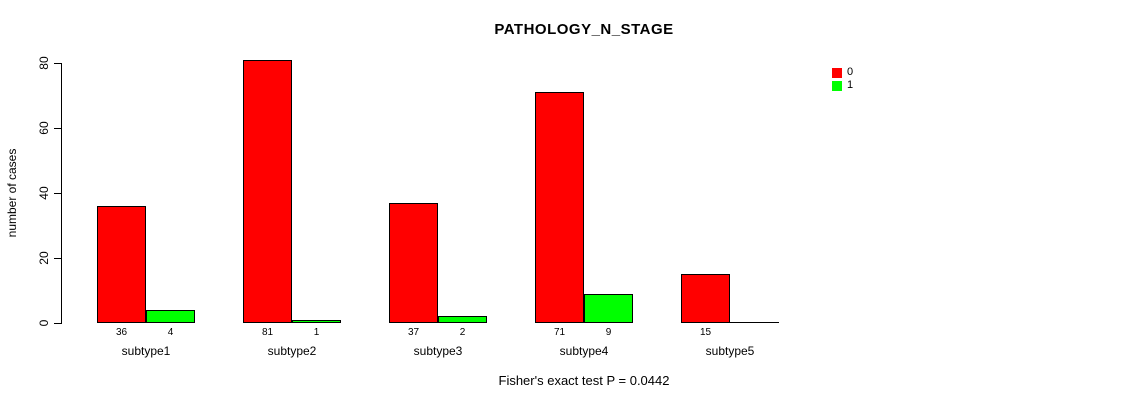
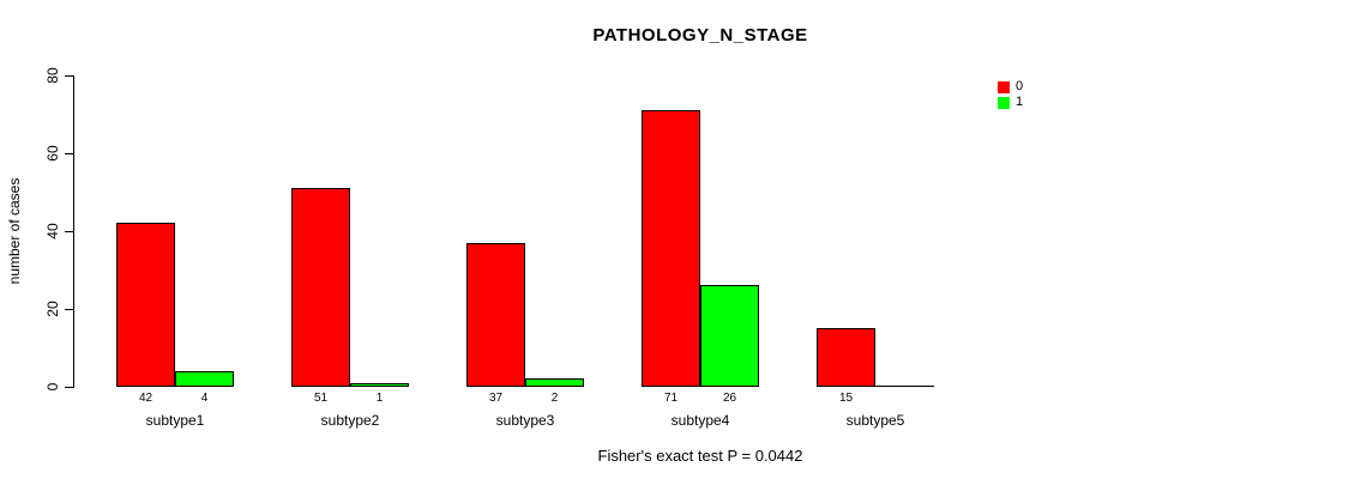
0/subtype1: 36 -> 42
0/subtype2: 81 -> 51
1/subtype4: 9 -> 26
